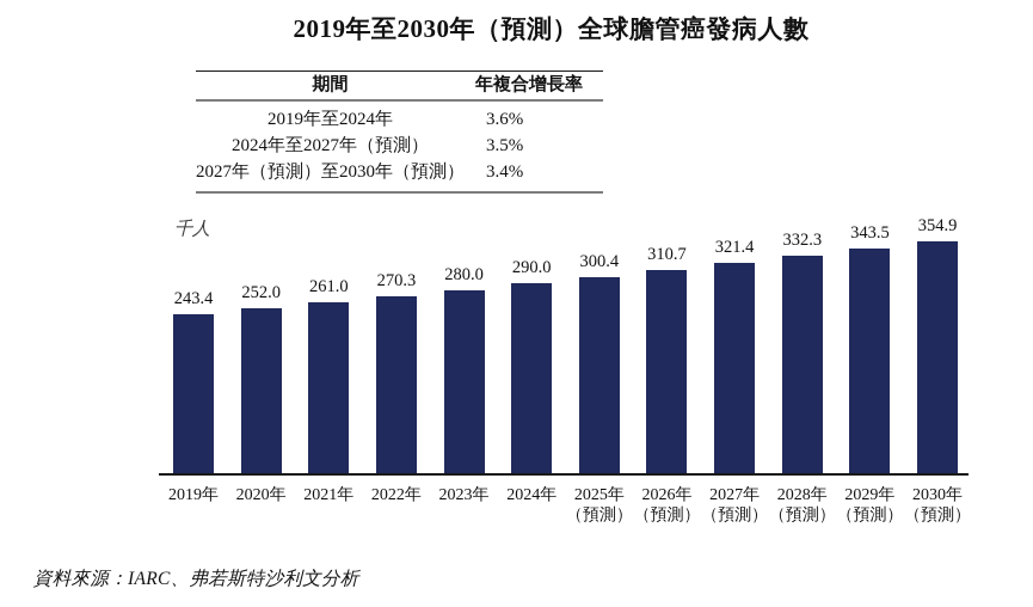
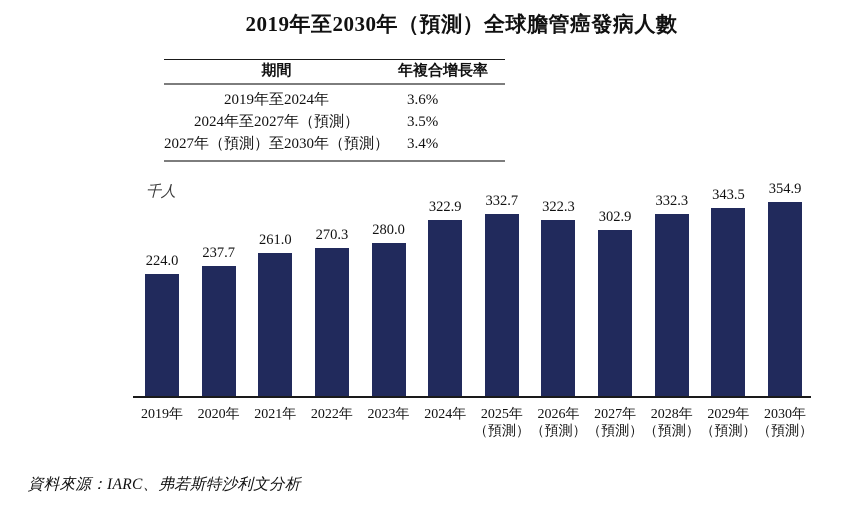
2019年: 243.4 -> 224.0
2020年: 252.0 -> 237.7
2024年: 290.0 -> 322.9
2025年: 300.4 -> 332.7
2026年: 310.7 -> 322.3
2027年: 321.4 -> 302.9
